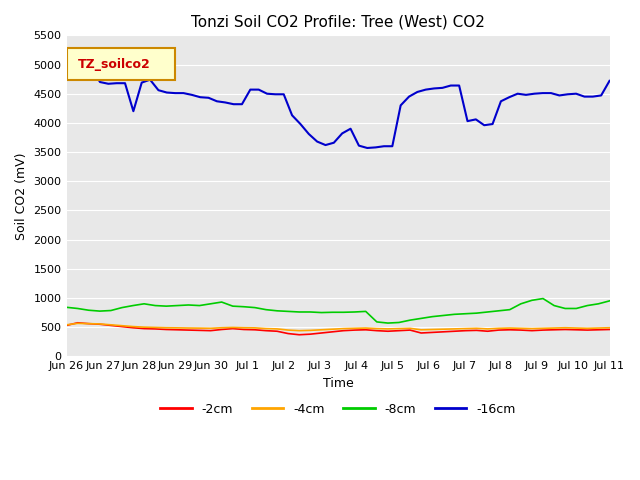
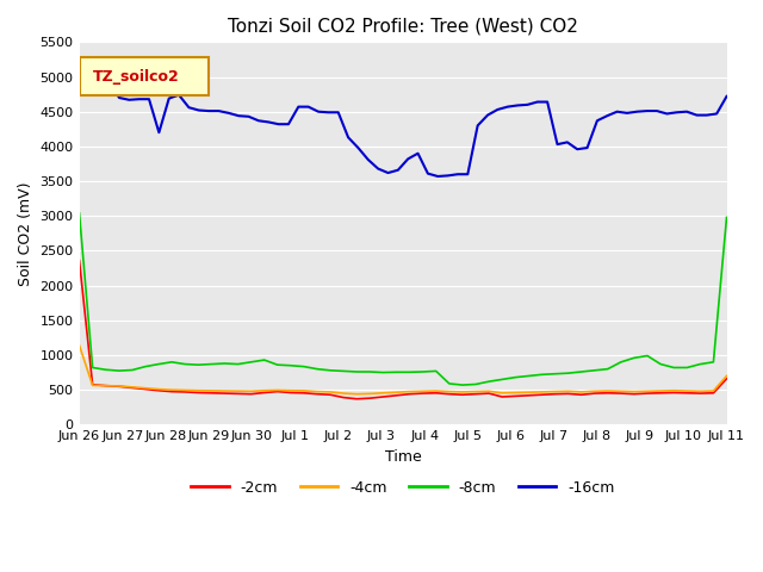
-2cm/Jun 26: 530 -> 2360
-4cm/Jun 26: 540 -> 1140
-8cm/Jun 26: 840 -> 3040
-2cm/Jul 11: 460 -> 660
-4cm/Jul 11: 490 -> 700
-8cm/Jul 11: 950 -> 2980
